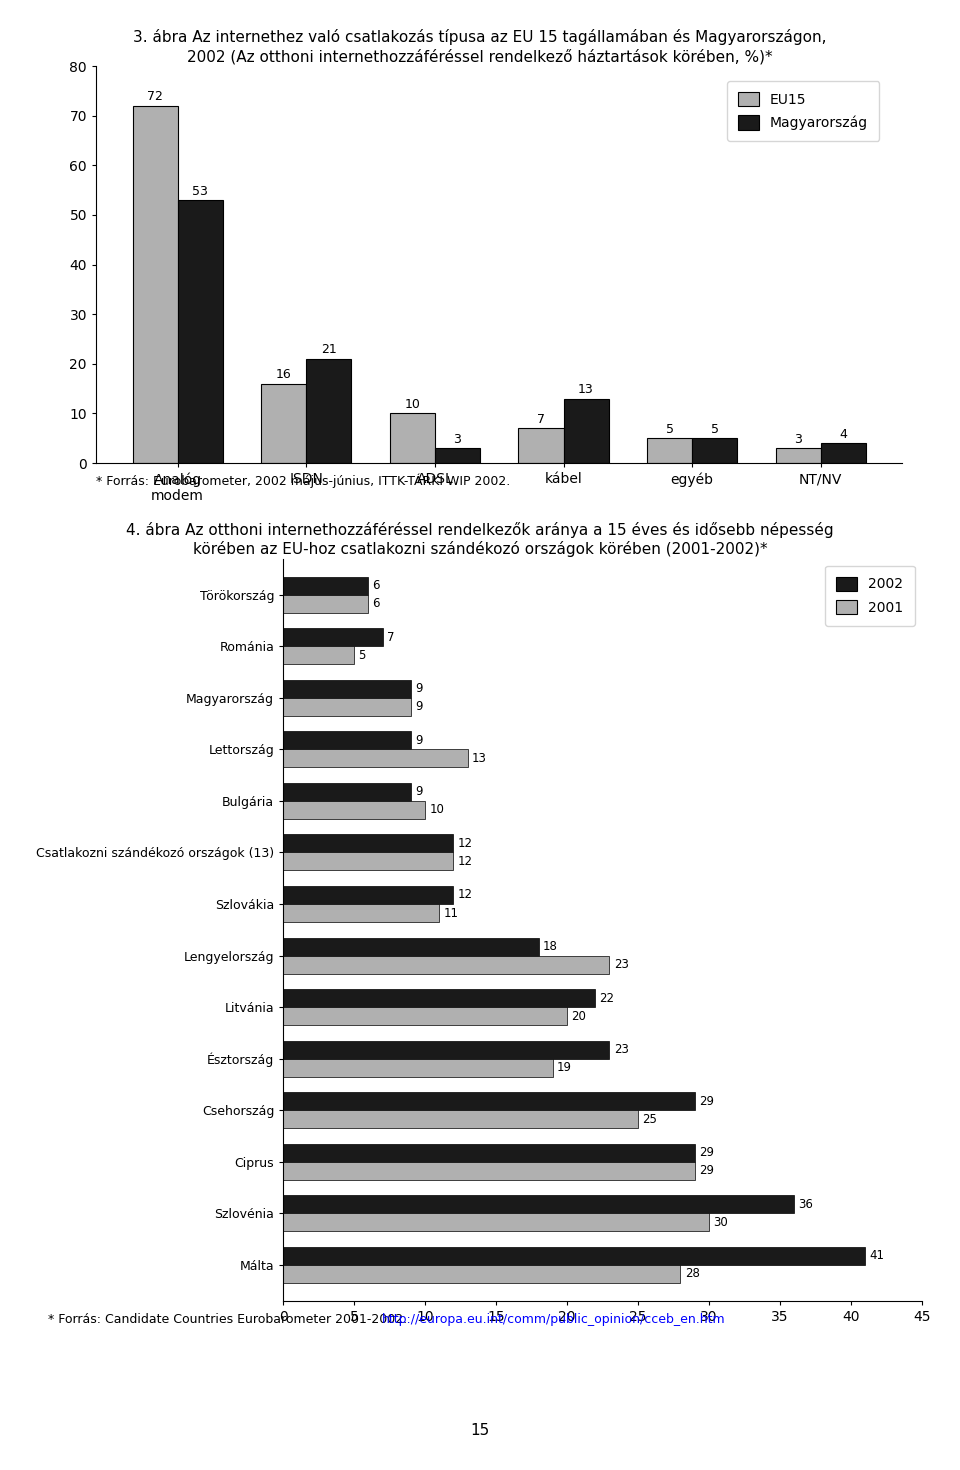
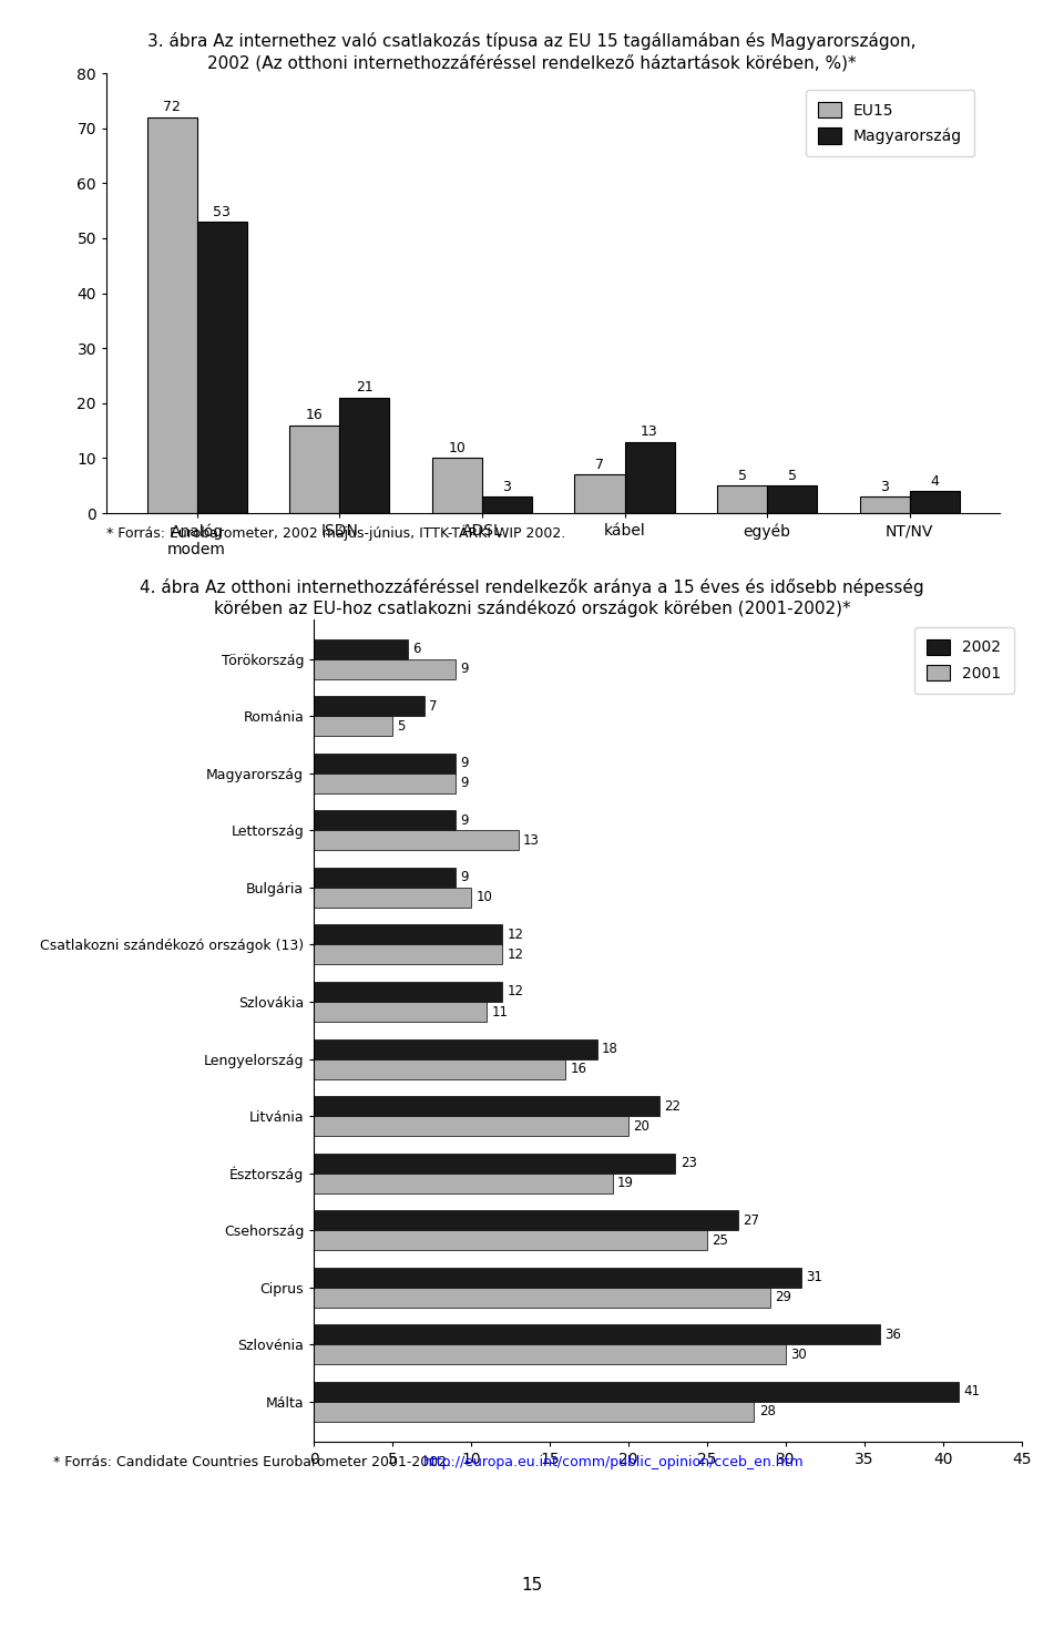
2001/Törökország: 6 -> 9
2001/Lengyelország: 23 -> 16
2002/Csehország: 29 -> 27
2002/Ciprus: 29 -> 31
